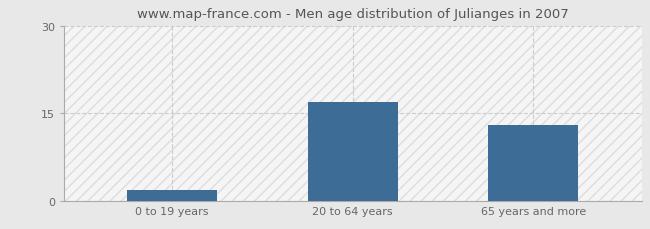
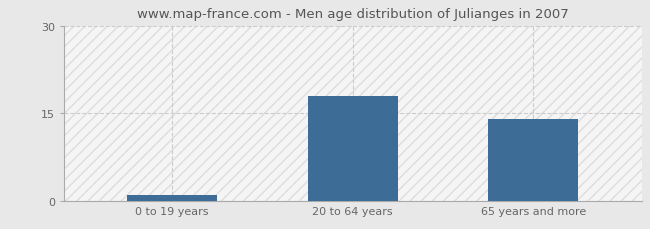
0 to 19 years: 2 -> 1
20 to 64 years: 17 -> 18
65 years and more: 13 -> 14
